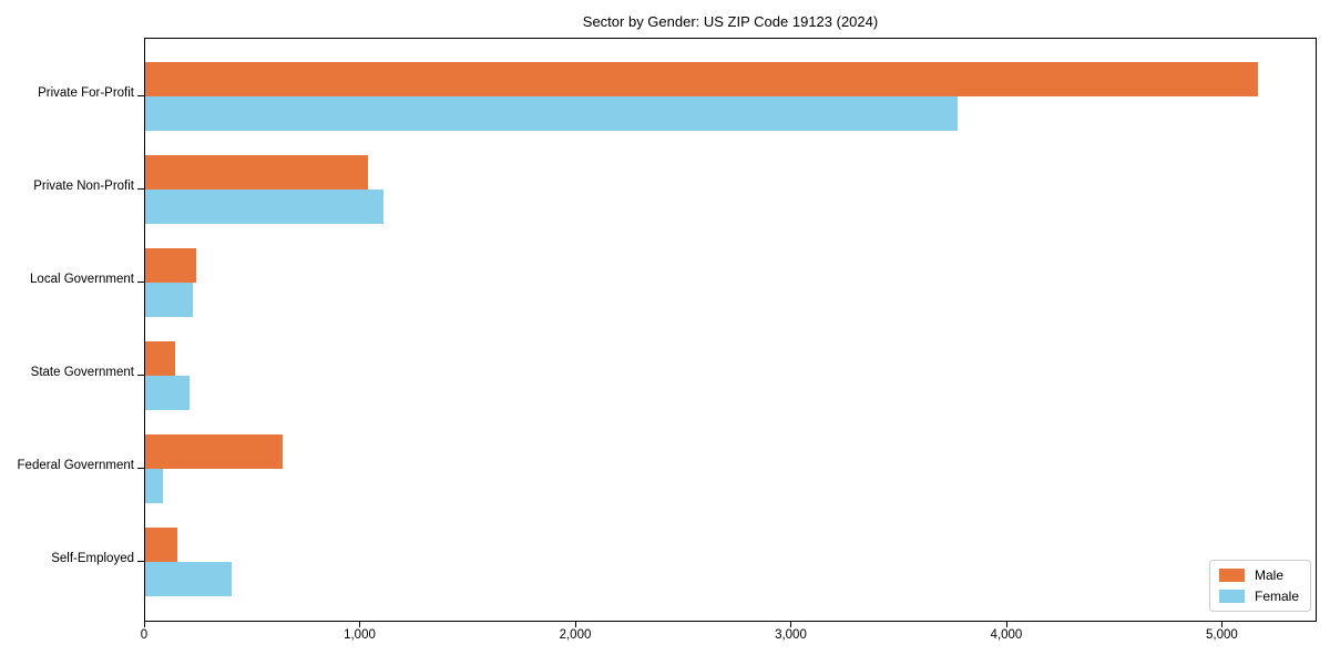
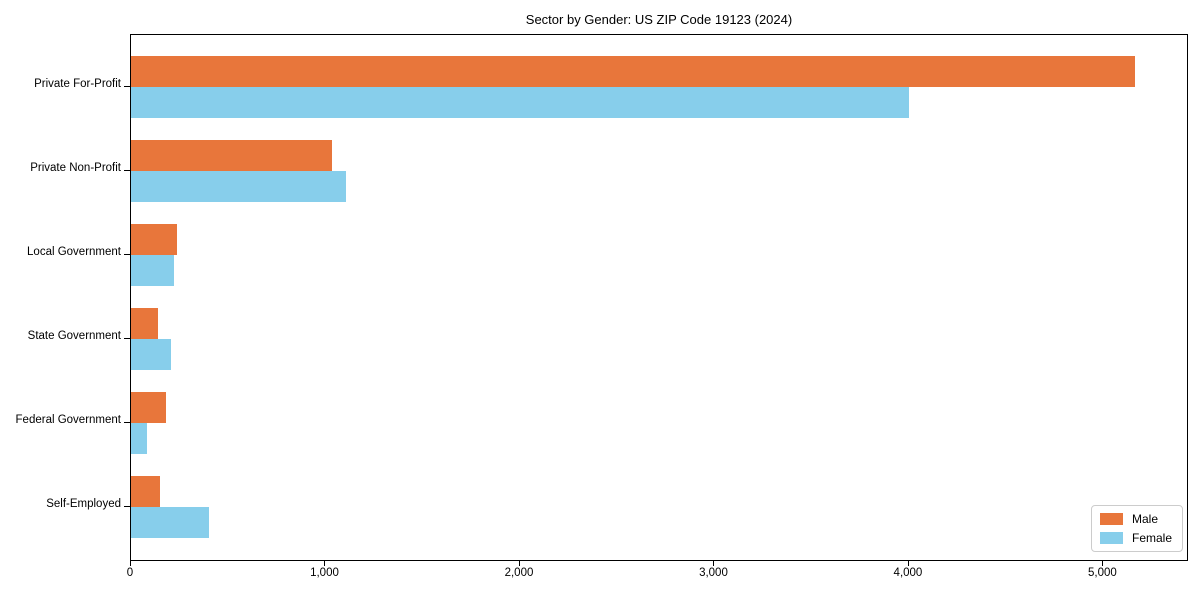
Female/Private For-Profit: 3770 -> 4000
Male/Federal Government: 640 -> 180
